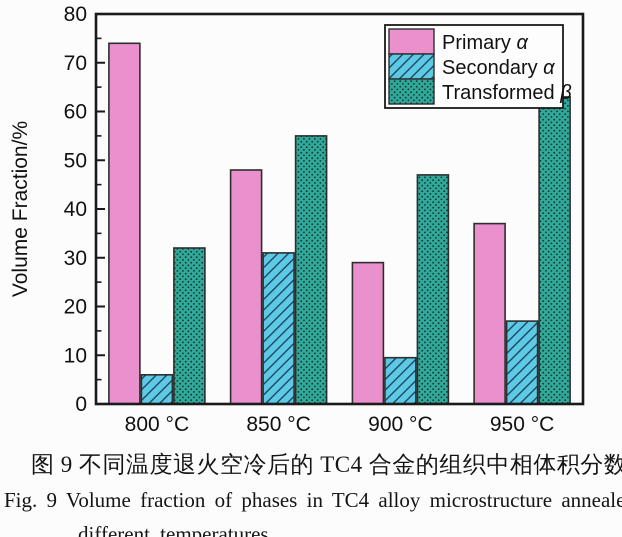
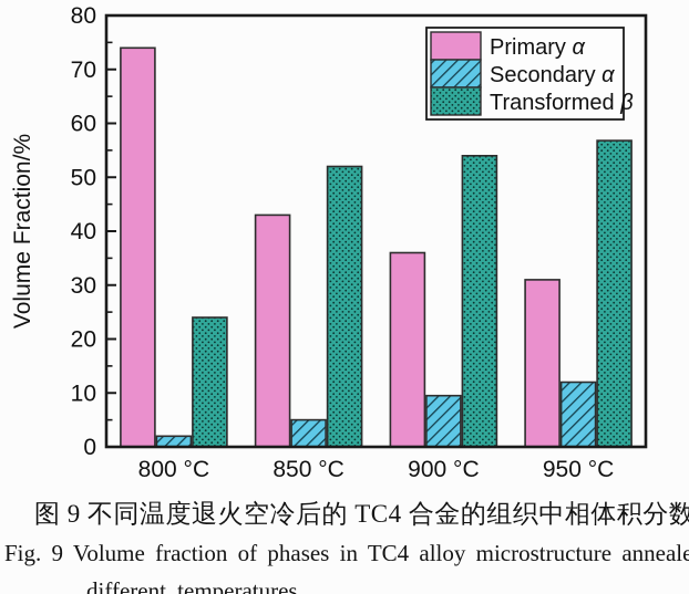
Secondary α/800 °C: 6 -> 2
Transformed β/800 °C: 32 -> 24
Primary α/850 °C: 48 -> 43
Secondary α/850 °C: 31 -> 5
Transformed β/850 °C: 55 -> 52
Primary α/900 °C: 29 -> 36
Transformed β/900 °C: 47 -> 54
Primary α/950 °C: 37 -> 31
Secondary α/950 °C: 17 -> 12
Transformed β/950 °C: 63 -> 57
